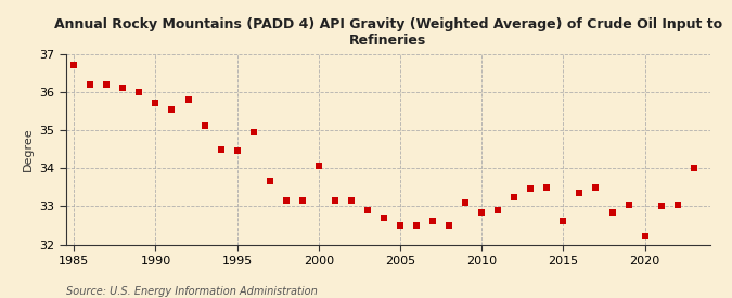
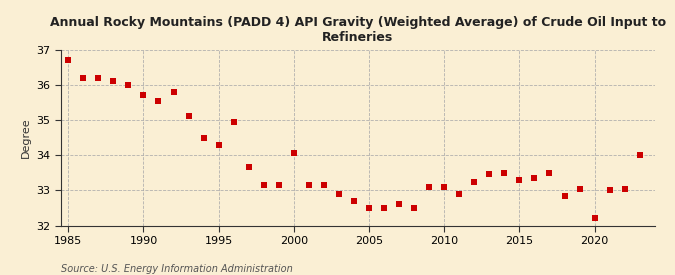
1995: 34.45 -> 34.30
2010: 32.85 -> 33.10
2015: 32.60 -> 33.30
